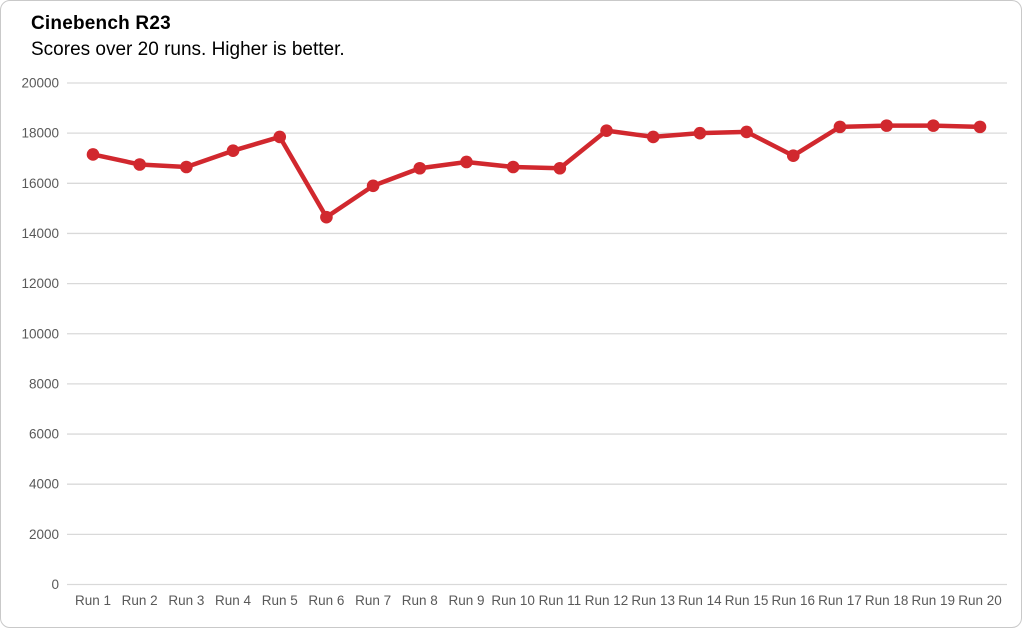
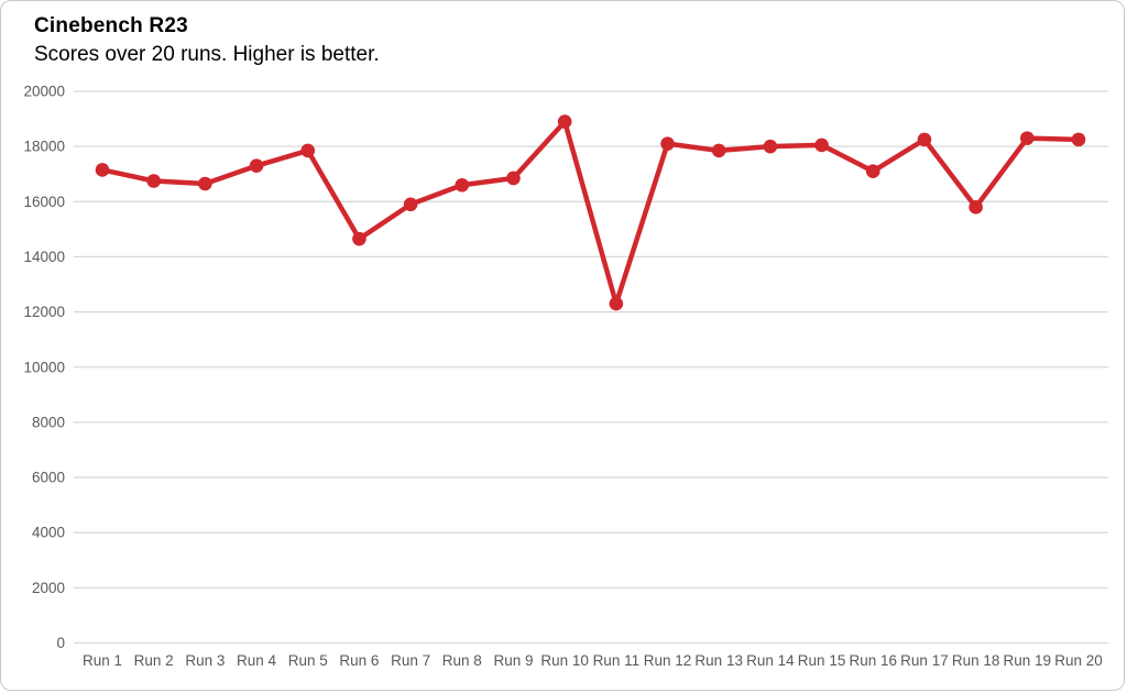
Run 10: 16600 -> 18900
Run 11: 16600 -> 12300
Run 18: 18300 -> 15800
